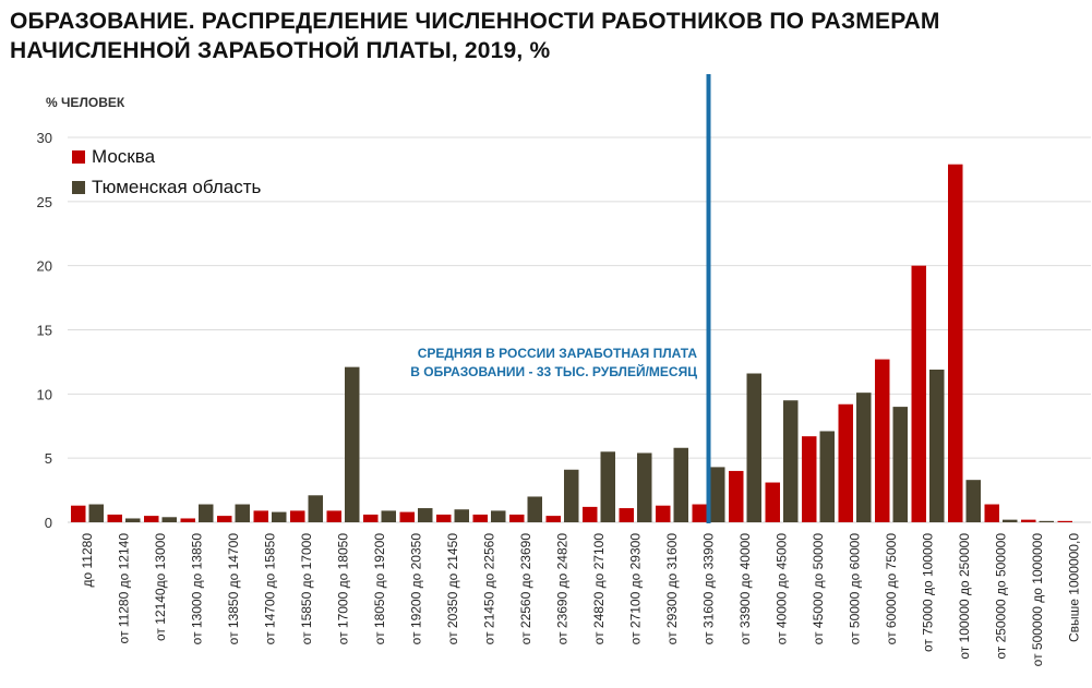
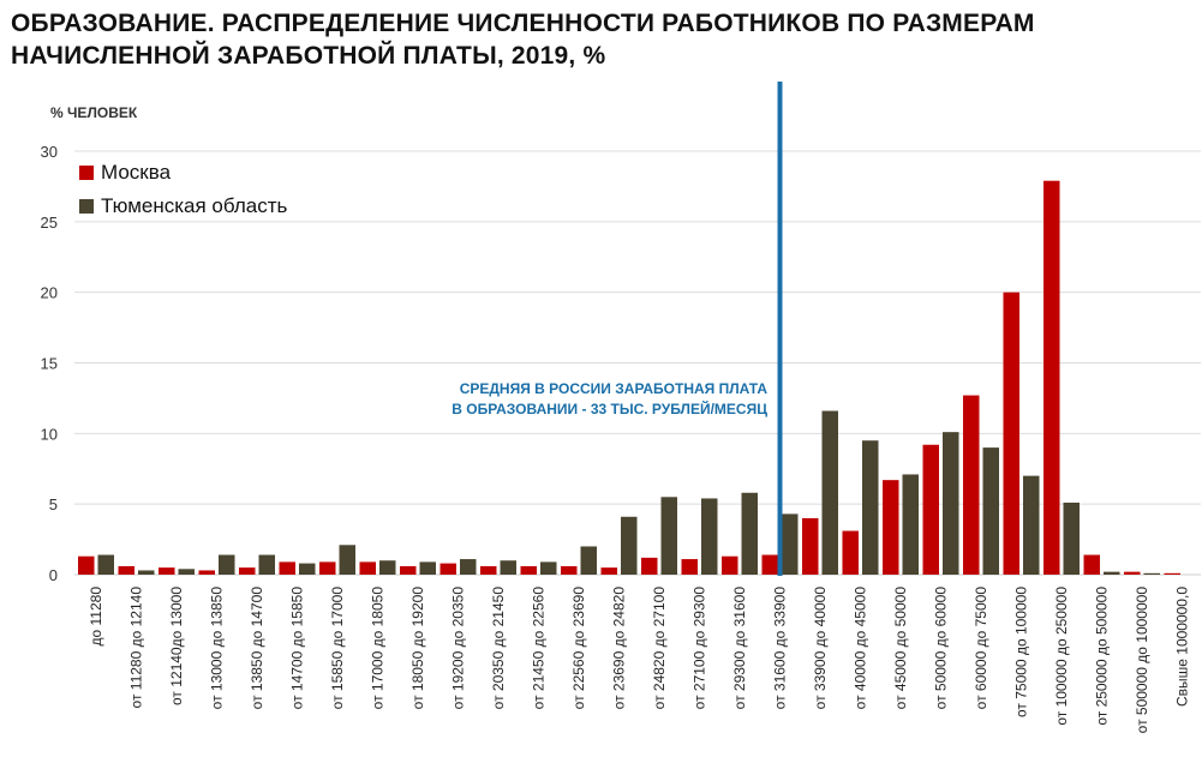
Тюменская область/от 17000 до 18050: 12.1 -> 1.0
Тюменская область/от 75000 до 100000: 11.9 -> 7.0
Тюменская область/от 100000 до 250000: 3.3 -> 5.1
